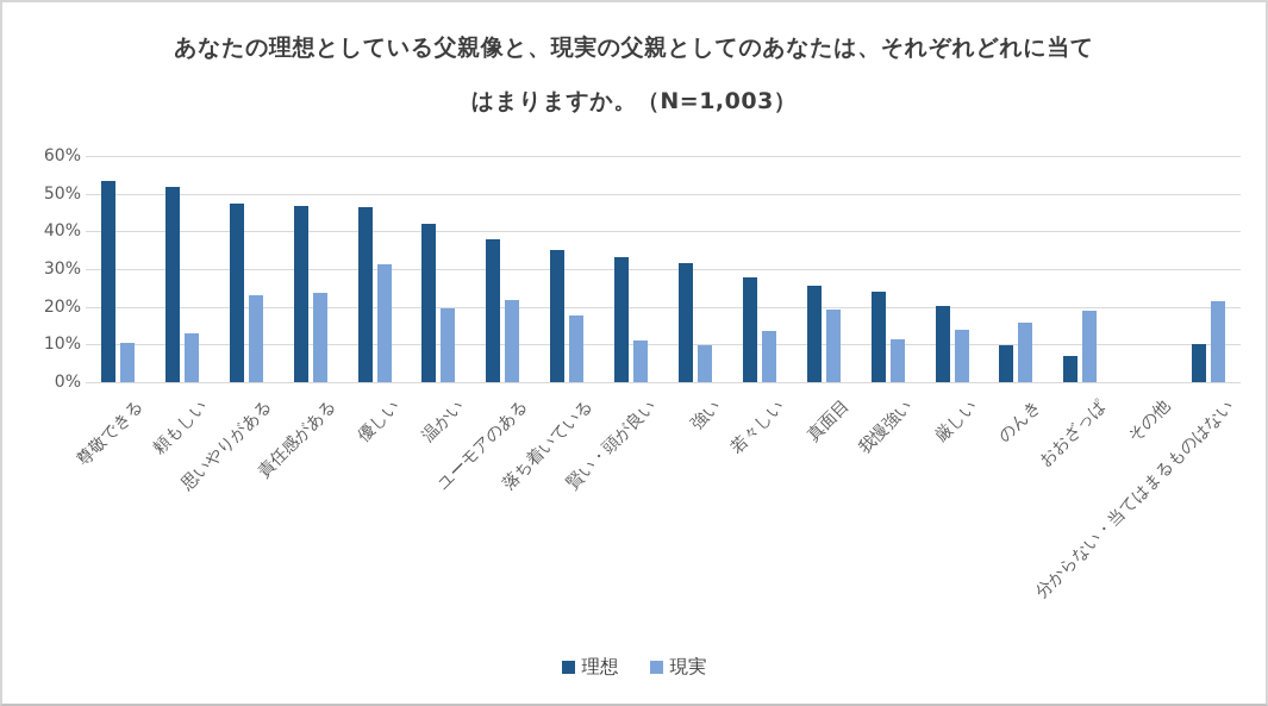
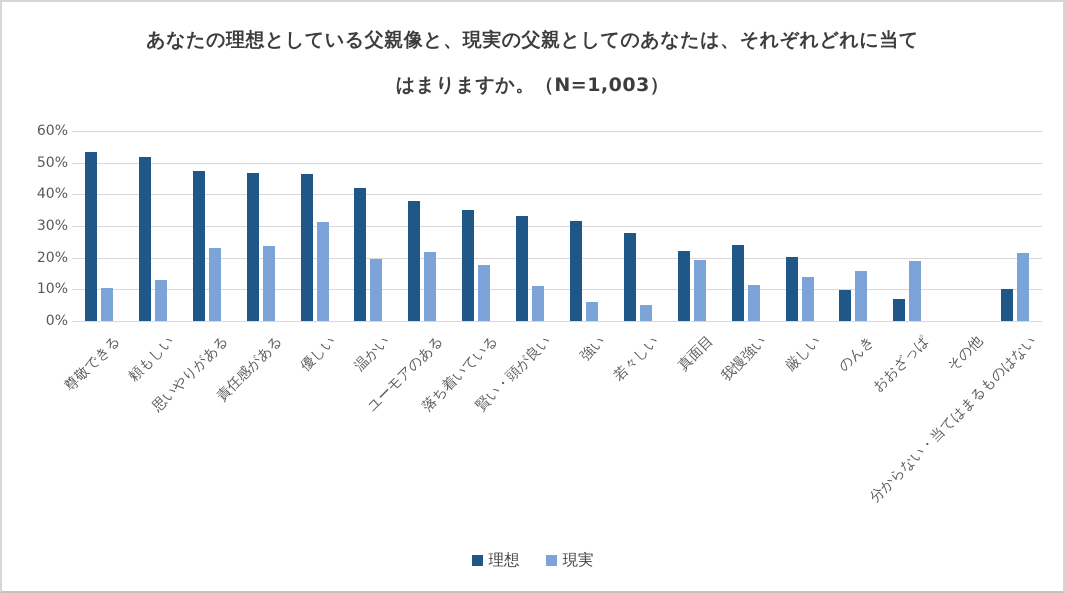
現実/強い: 10% -> 6%
現実/若々しい: 14% -> 5%
理想/真面目: 26% -> 22%
